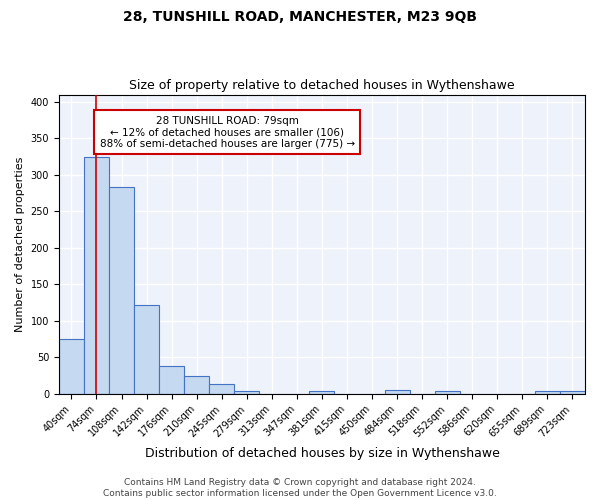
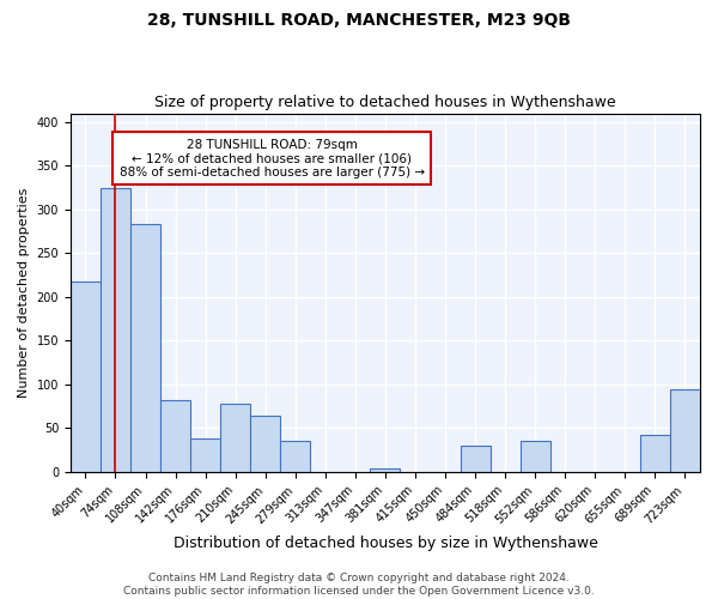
40sqm: 75 -> 218
142sqm: 122 -> 82
210sqm: 25 -> 78
245sqm: 14 -> 64
279sqm: 4 -> 36
484sqm: 5 -> 30
552sqm: 4 -> 36
689sqm: 4 -> 42
723sqm: 4 -> 94
